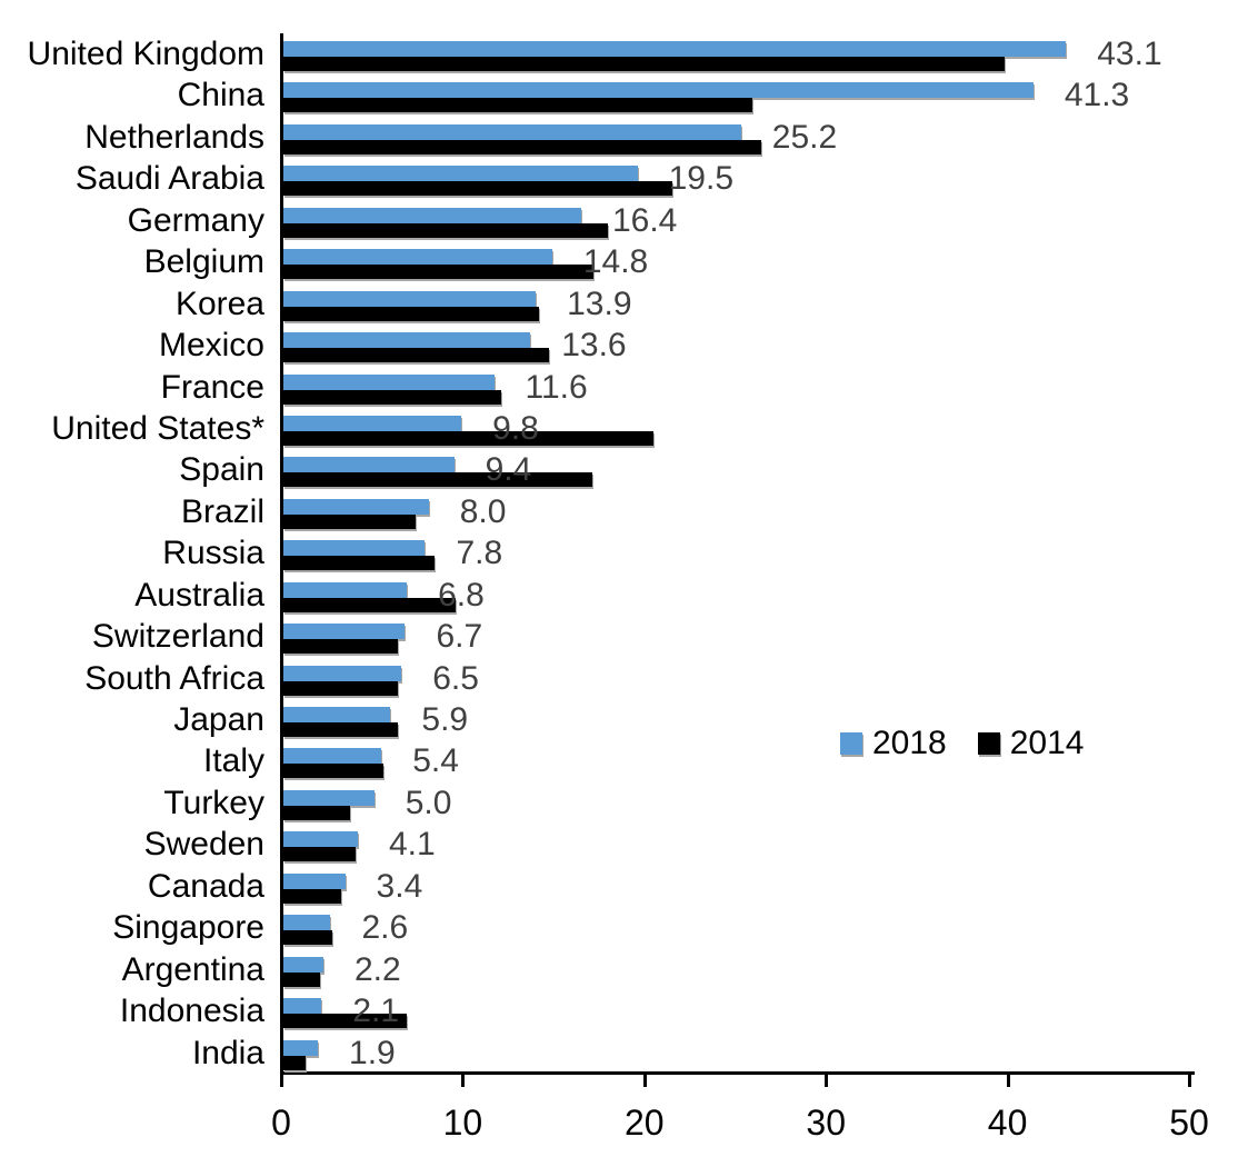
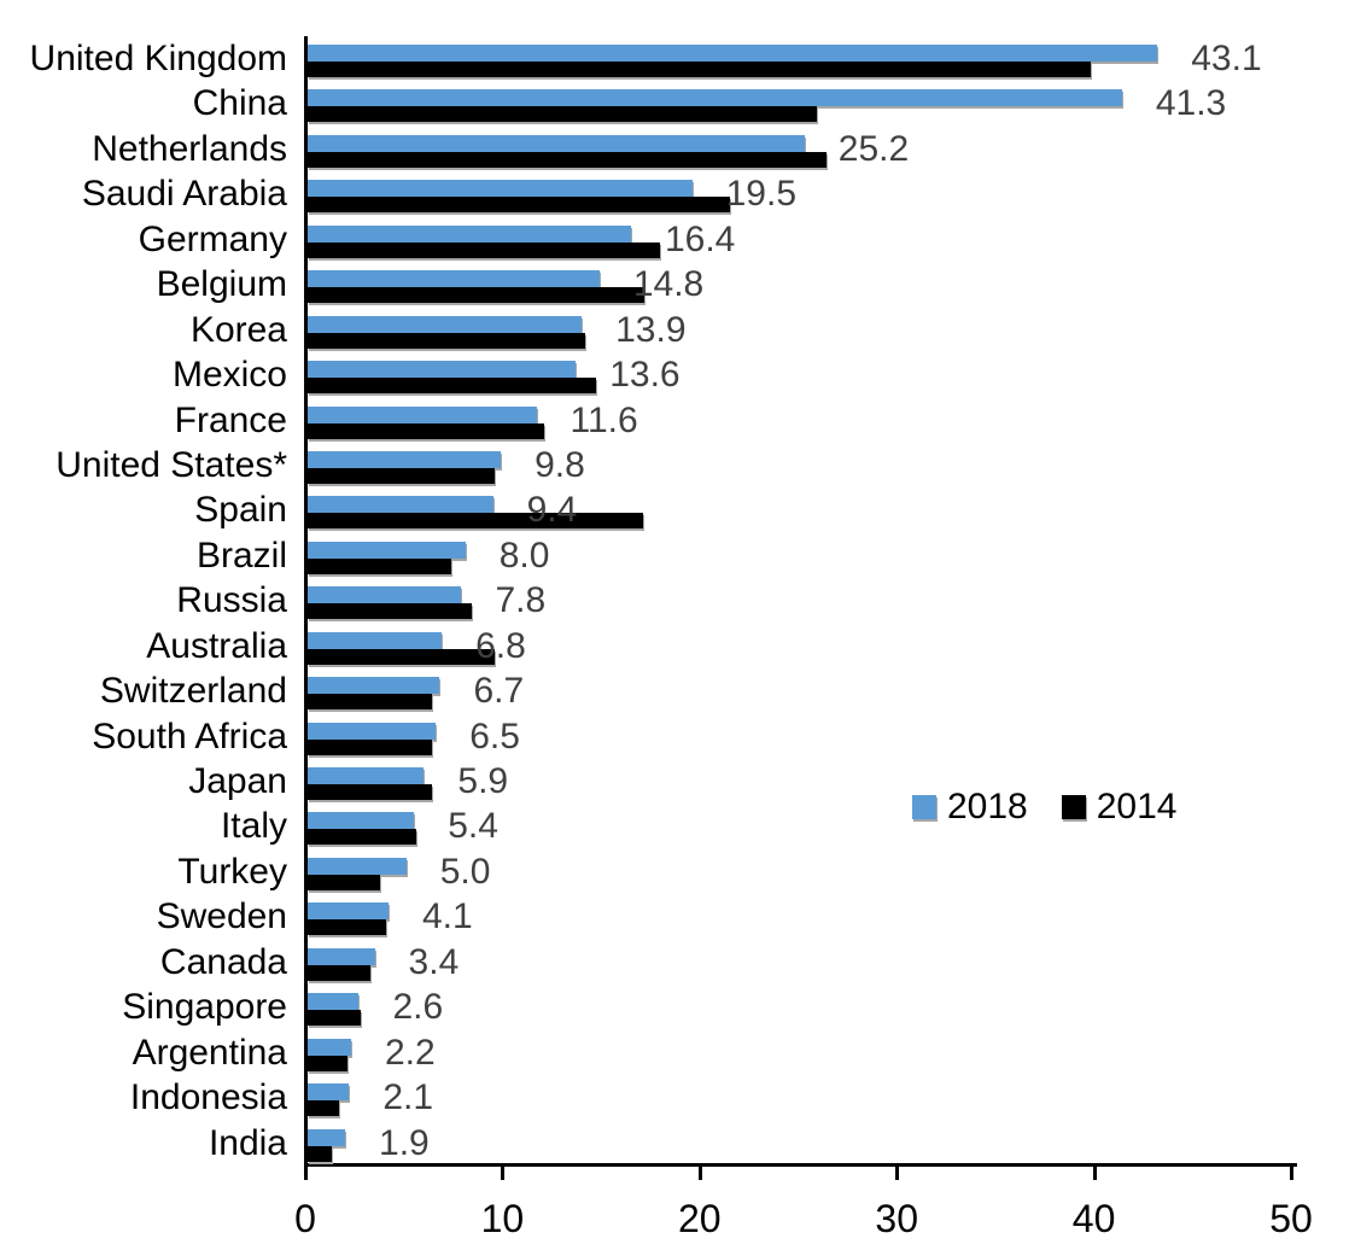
2014/United States*: 20.4 -> 9.5
2014/Indonesia: 6.8 -> 1.6
